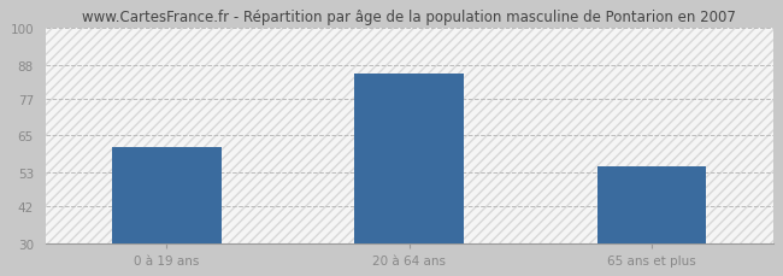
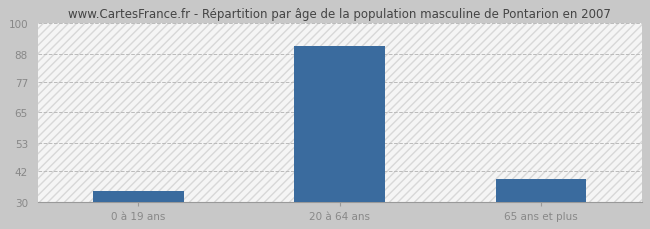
0 à 19 ans: 61 -> 34
20 à 64 ans: 85 -> 91
65 ans et plus: 55 -> 39
